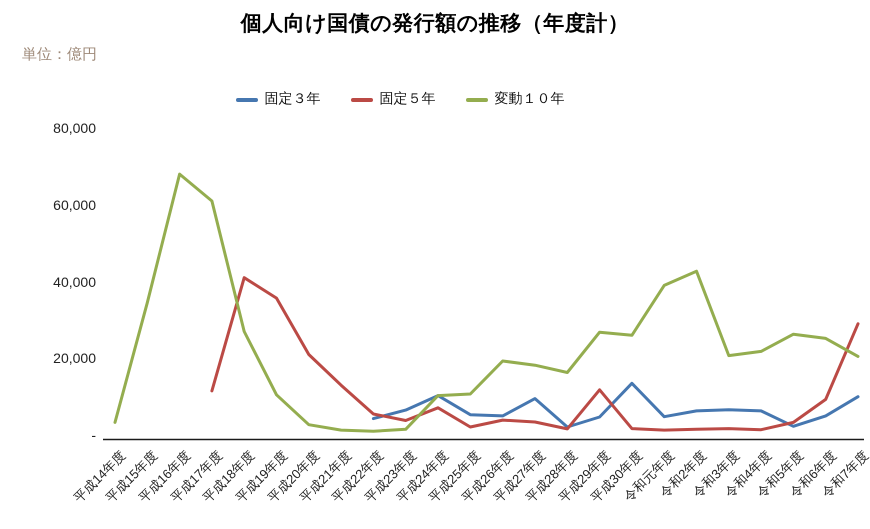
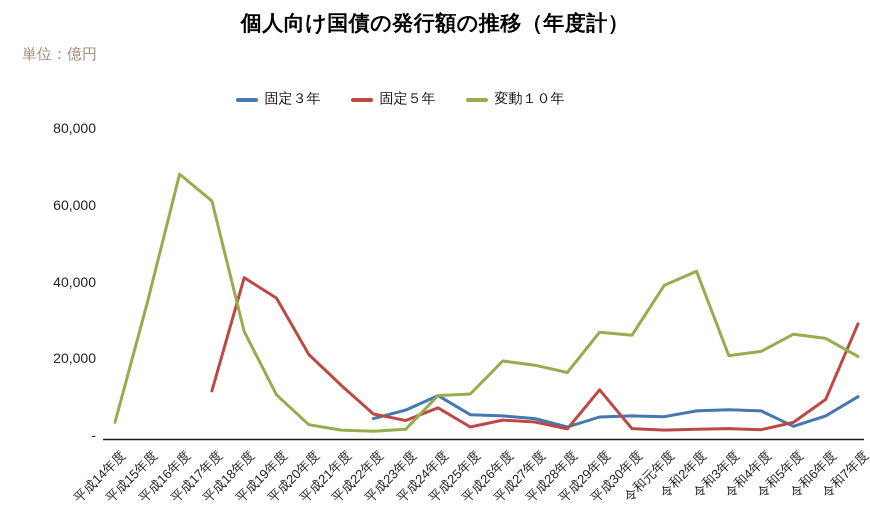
固定３年/平成27年度: 10000 -> 5000
固定３年/平成30年度: 14000 -> 6000
